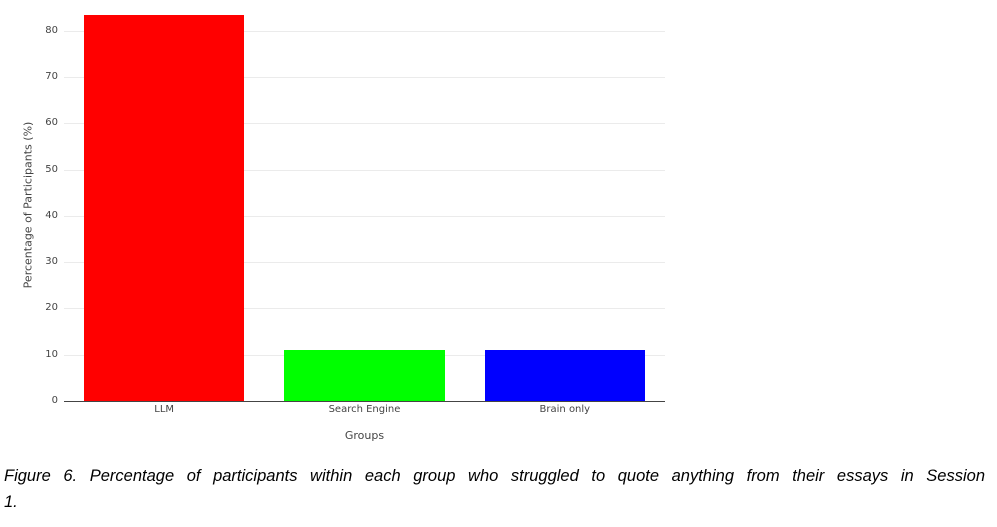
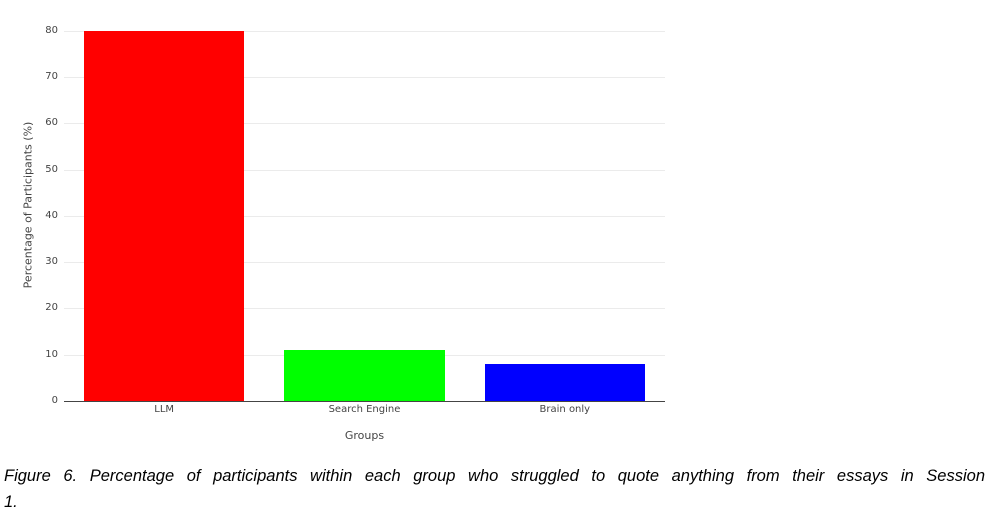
LLM: 83 -> 80
Brain only: 11 -> 8
